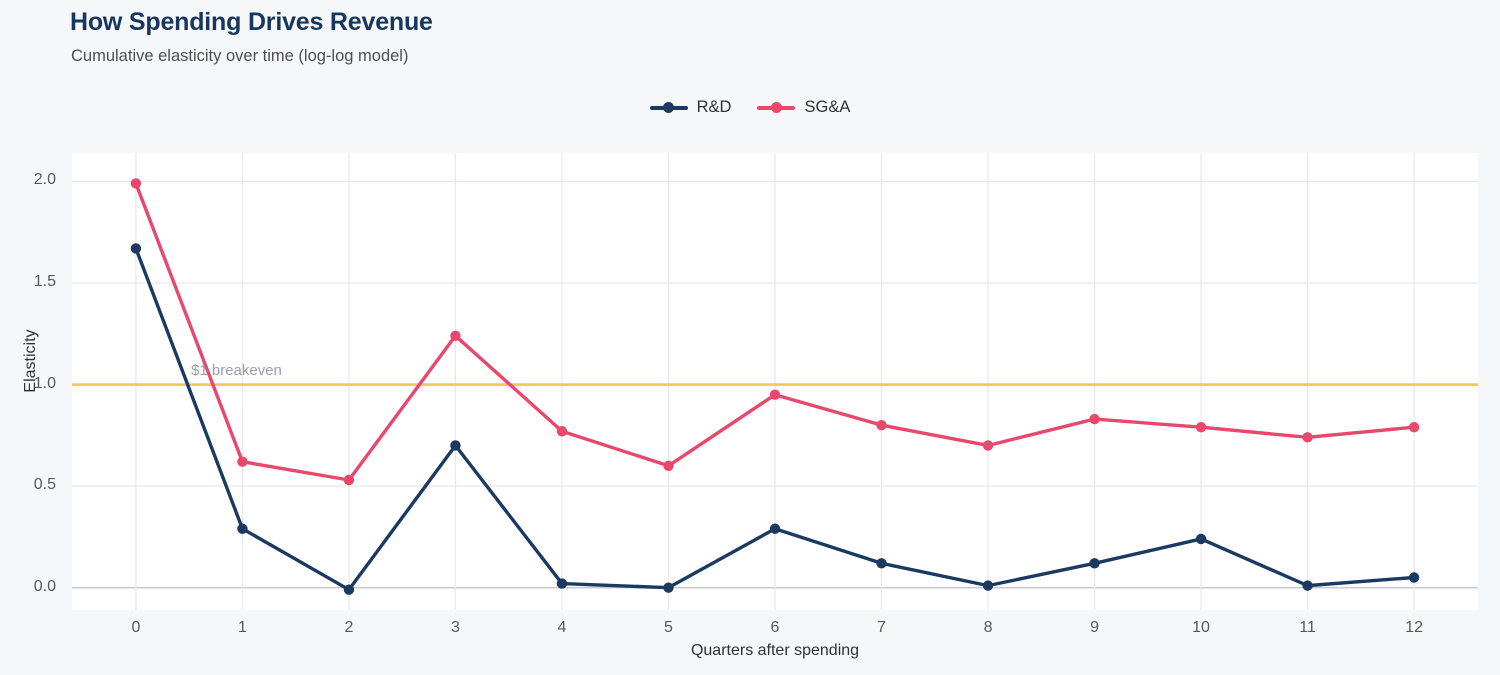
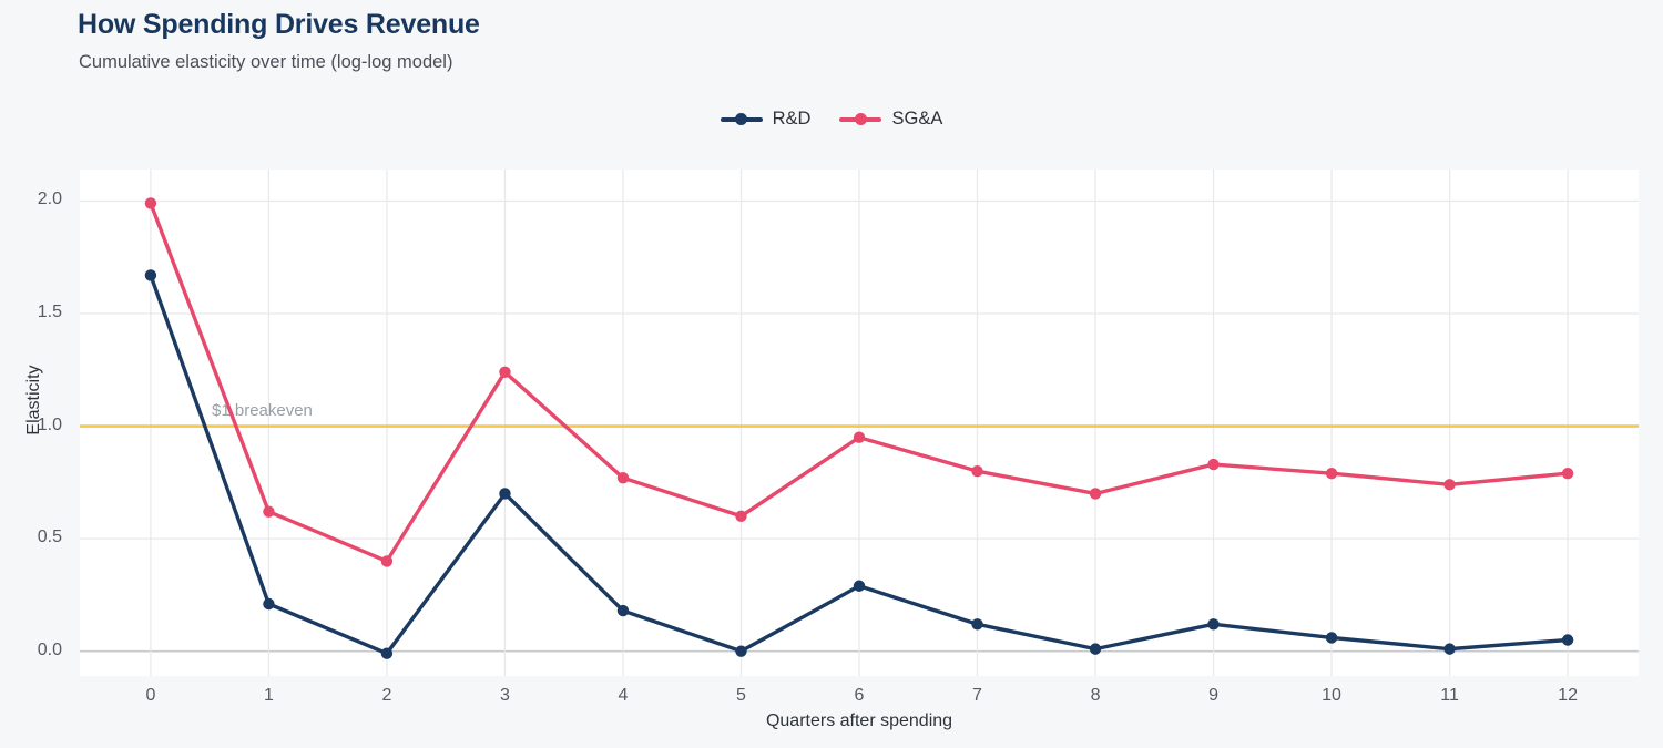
R&D/1: 0.29 -> 0.21
SG&A/2: 0.53 -> 0.40
R&D/4: 0.02 -> 0.18
R&D/10: 0.24 -> 0.06
